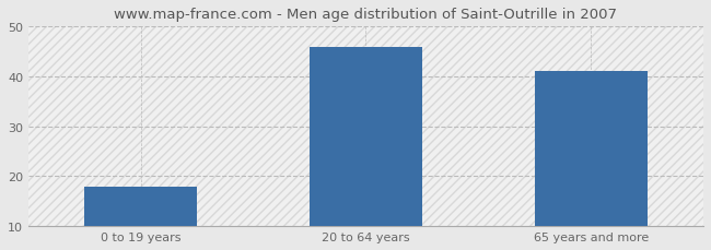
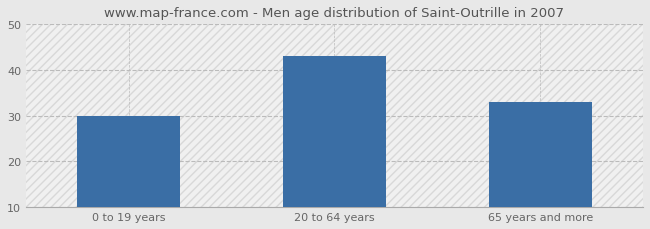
0 to 19 years: 18 -> 30
20 to 64 years: 46 -> 43
65 years and more: 41 -> 33
